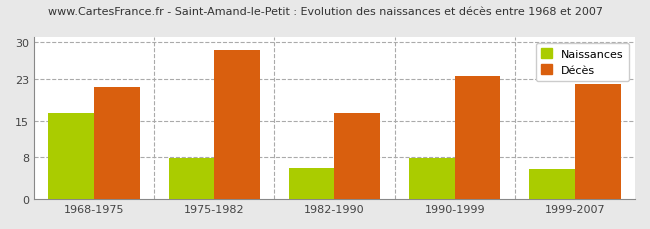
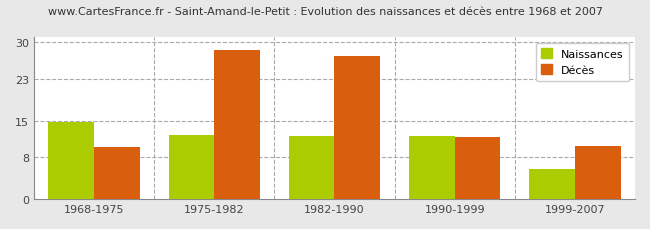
Naissances/1968-1975: 16.5 -> 14.8
Décès/1968-1975: 21.5 -> 10.0
Naissances/1975-1982: 7.8 -> 12.2
Naissances/1982-1990: 6.0 -> 12.0
Décès/1982-1990: 16.5 -> 27.4
Naissances/1990-1999: 7.8 -> 12.0
Décès/1990-1999: 23.5 -> 11.8
Décès/1999-2007: 22.0 -> 10.2
